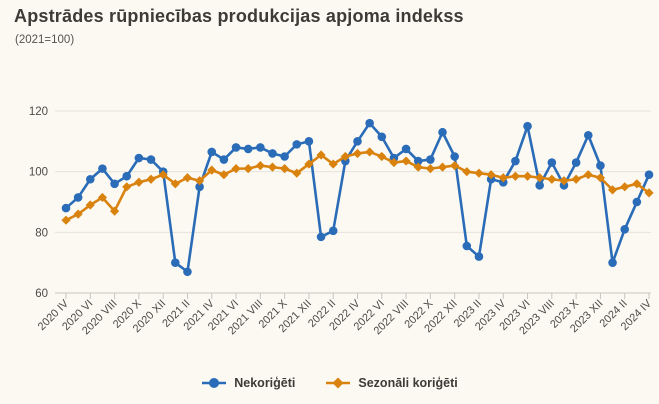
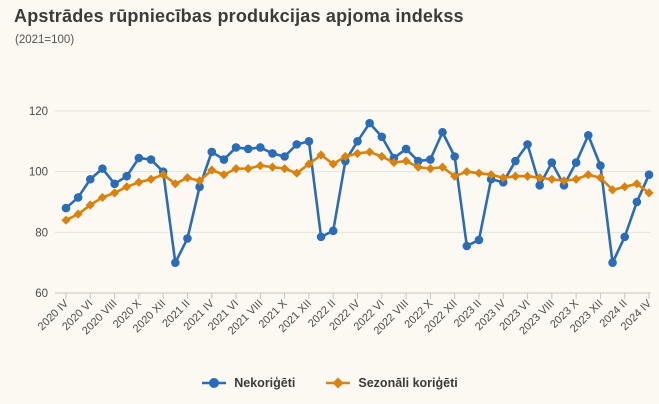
Sezonāli koriģēti/2020 VIII: 87 -> 93
Nekoriģēti/2021 II: 67 -> 78
Sezonāli koriģēti/2022 XII: 102 -> 98
Nekoriģēti/2023 II: 72 -> 78
Nekoriģēti/2023 VI: 115 -> 109
Nekoriģēti/2024 II: 81 -> 78
